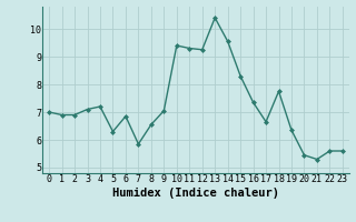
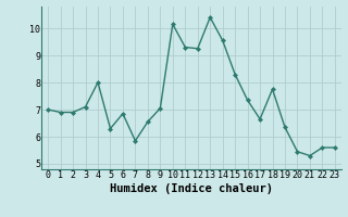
4: 7.20 -> 8.00
10: 9.40 -> 10.15
